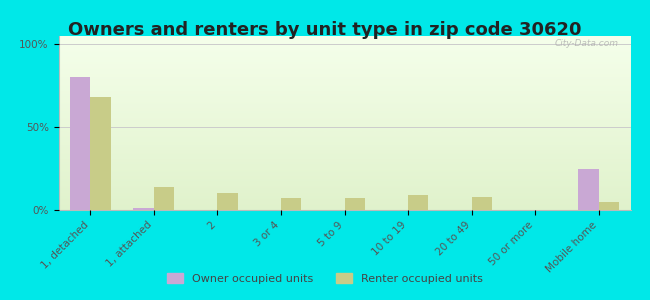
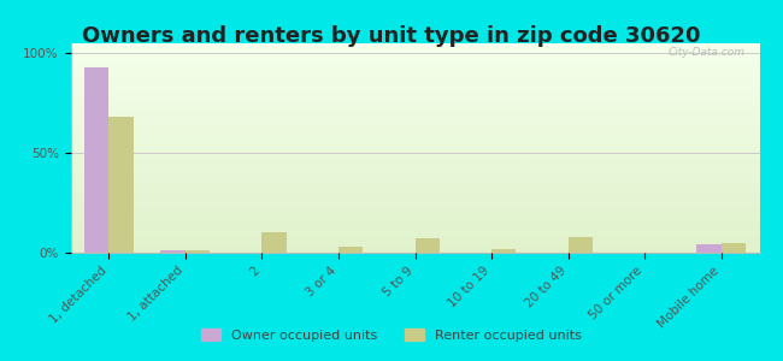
Owner occupied units/1, detached: 80% -> 93%
Renter occupied units/1, attached: 14% -> 1%
Renter occupied units/3 or 4: 7% -> 3%
Renter occupied units/10 to 19: 9% -> 2%
Owner occupied units/Mobile home: 25% -> 4%
